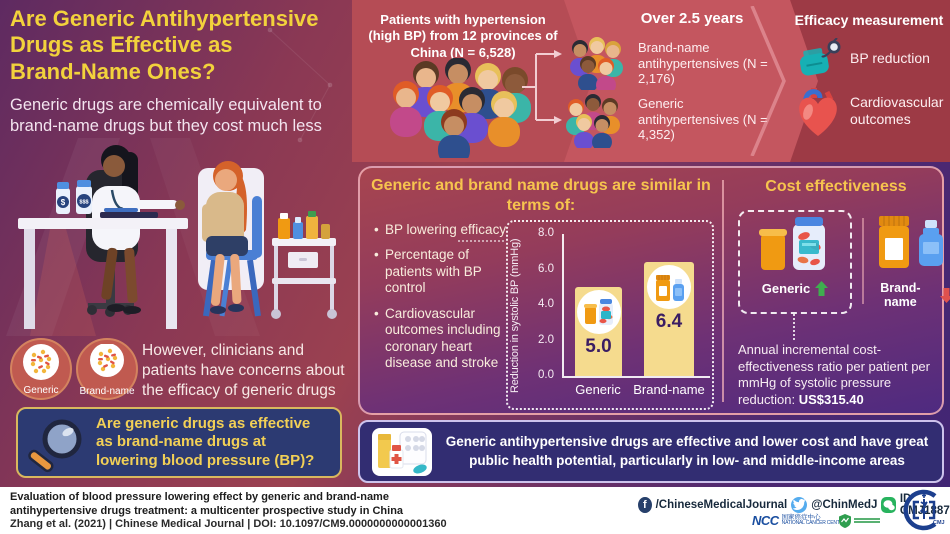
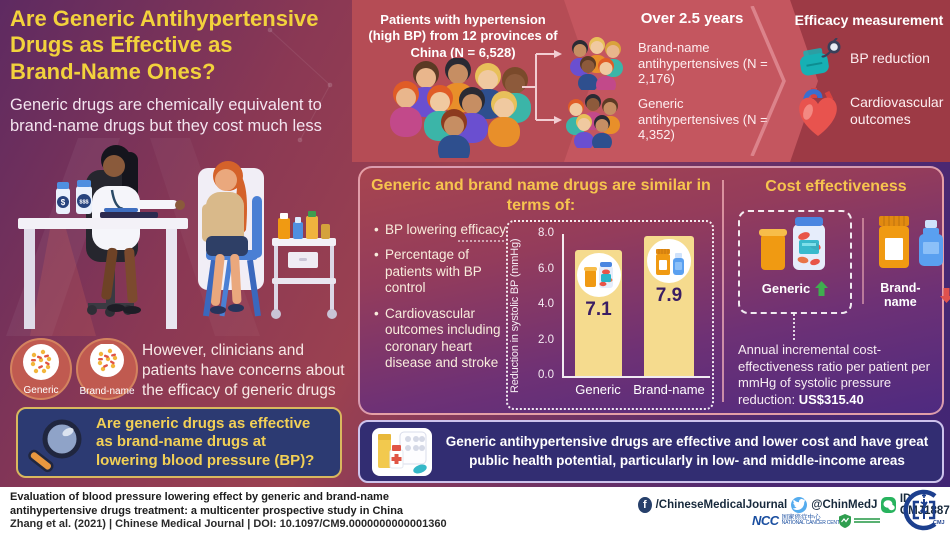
Generic: 5.0 -> 7.1
Brand-name: 6.4 -> 7.9
